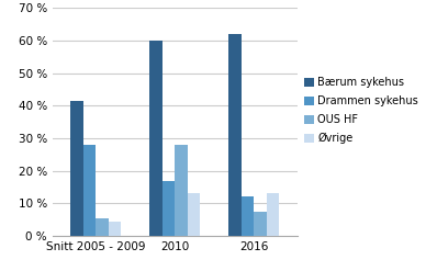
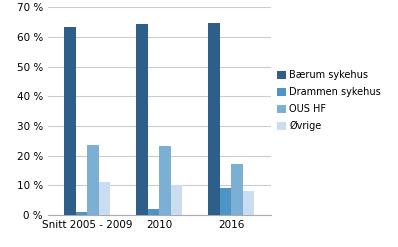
Bærum sykehus/Snitt 2005 - 2009: 41.5 % -> 63.4 %
Drammen sykehus/Snitt 2005 - 2009: 28 % -> 1 %
OUS HF/Snitt 2005 - 2009: 5.5 % -> 23.7 %
Øvrige/Snitt 2005 - 2009: 4.5 % -> 11.0 %
Bærum sykehus/2010: 60.0 % -> 64.4 %
Drammen sykehus/2010: 17 % -> 2 %
OUS HF/2010: 28.0 % -> 23.3 %
Øvrige/2010: 13.0 % -> 10.0 %
Bærum sykehus/2016: 62.0 % -> 64.9 %
Drammen sykehus/2016: 12 % -> 9 %
OUS HF/2016: 7.5 % -> 17.2 %
Øvrige/2016: 13.0 % -> 8.2 %
